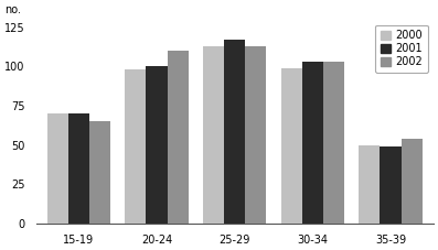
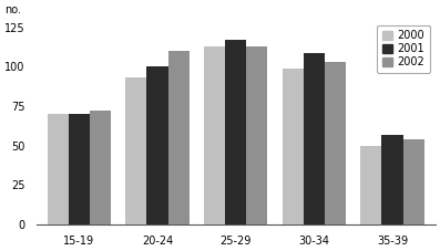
2002/15-19: 65 -> 72
2000/20-24: 98 -> 93
2001/30-34: 103 -> 109
2001/35-39: 49 -> 57
